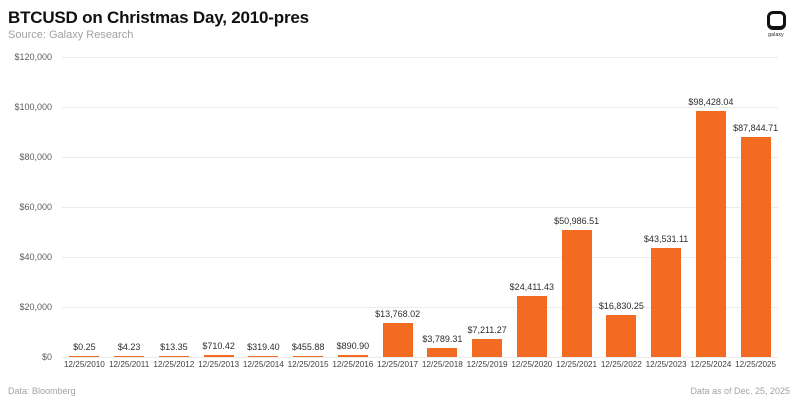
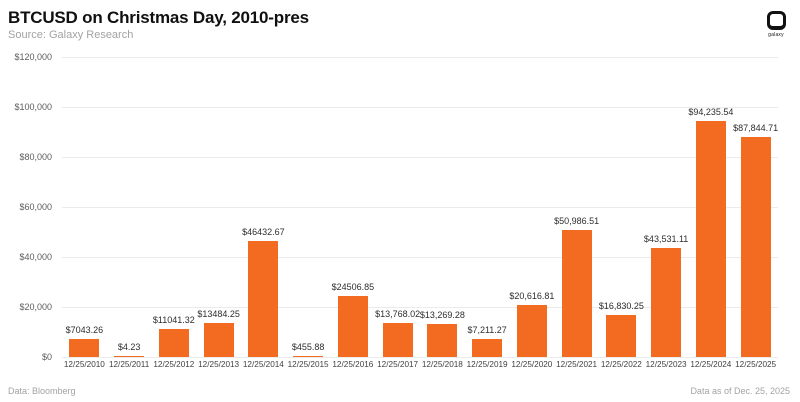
12/25/2010: $0.25 -> $7043.26
12/25/2012: $13.35 -> $11041.32
12/25/2013: $710.42 -> $13484.25
12/25/2014: $319.40 -> $46432.67
12/25/2016: $890.90 -> $24506.85
12/25/2018: $3,789.31 -> $13,269.28
12/25/2020: $24,411.43 -> $20,616.81
12/25/2024: $98,428.04 -> $94,235.54
